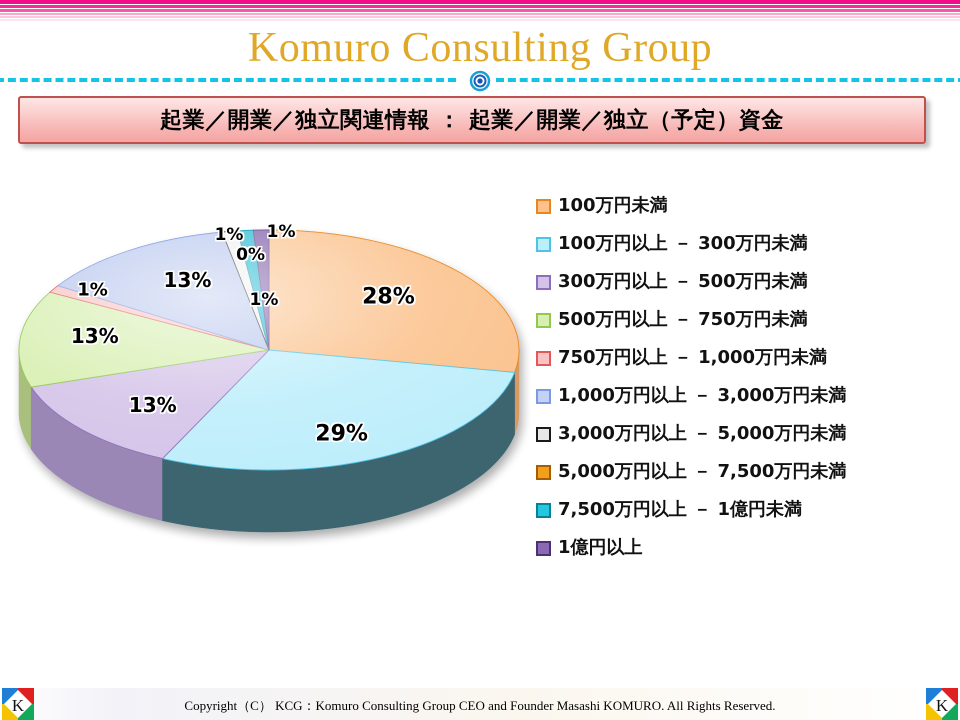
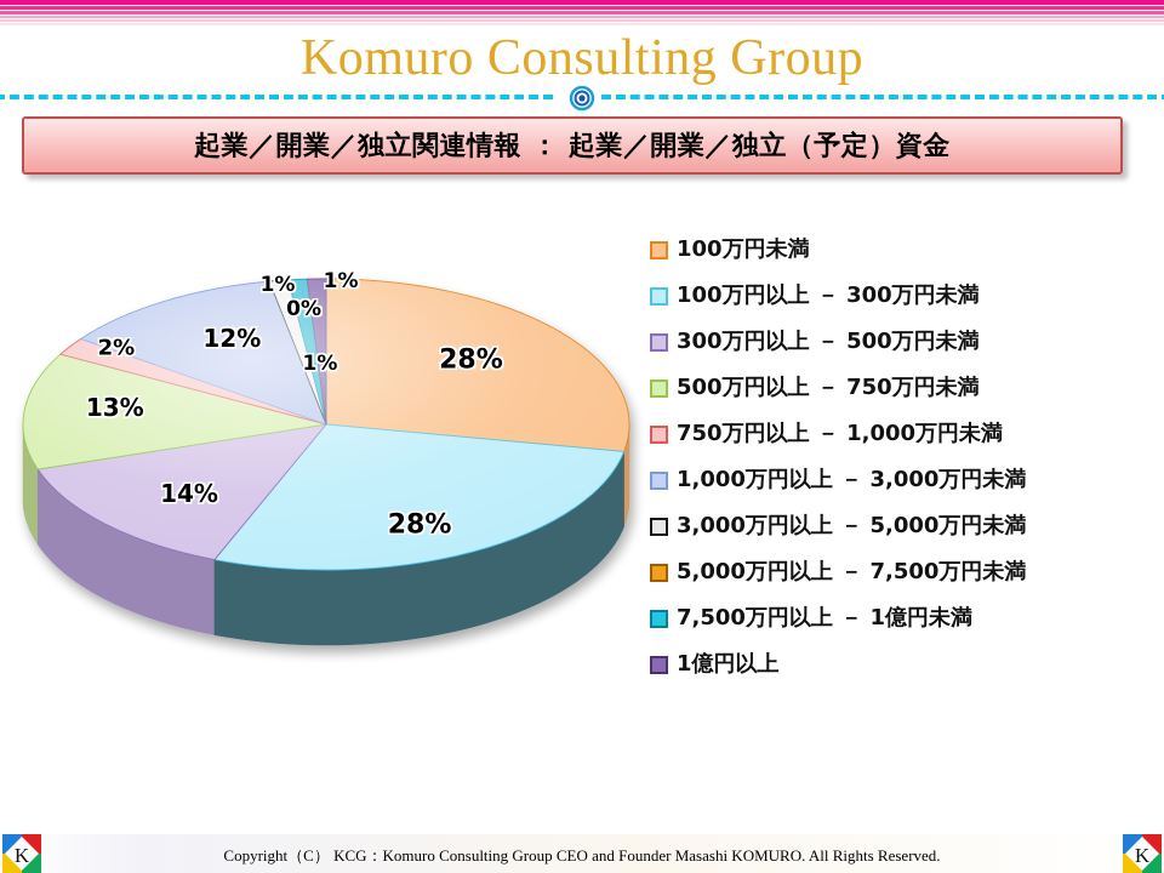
100万円以上 － 300万円未満: 29% -> 28%
300万円以上 － 500万円未満: 13% -> 14%
750万円以上 － 1,000万円未満: 1% -> 2%
1,000万円以上 － 3,000万円未満: 13% -> 12%
